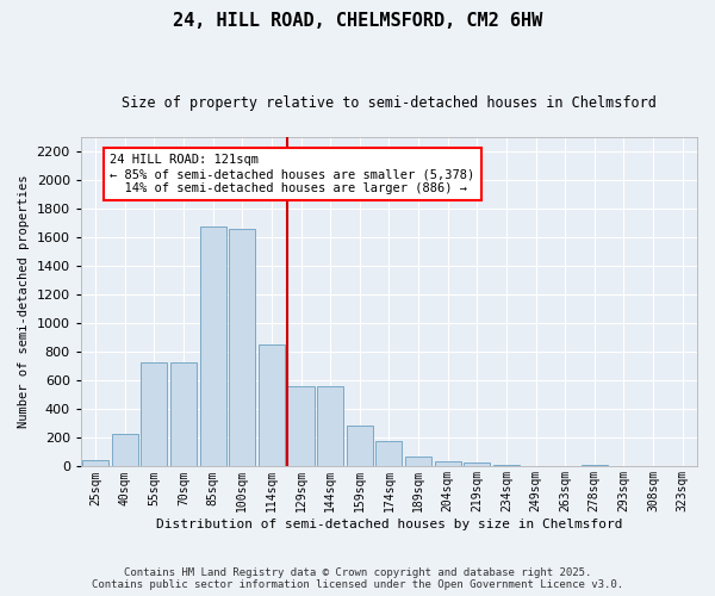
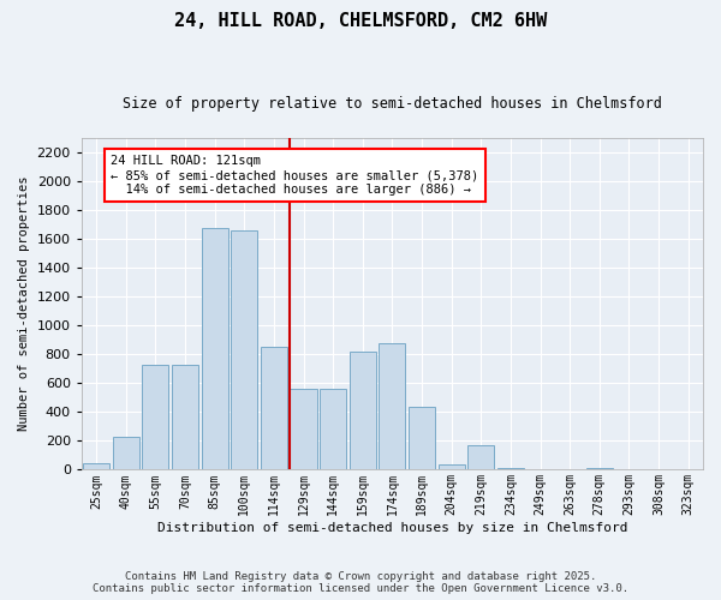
159sqm: 290 -> 820
174sqm: 180 -> 880
189sqm: 70 -> 440
219sqm: 20 -> 170
